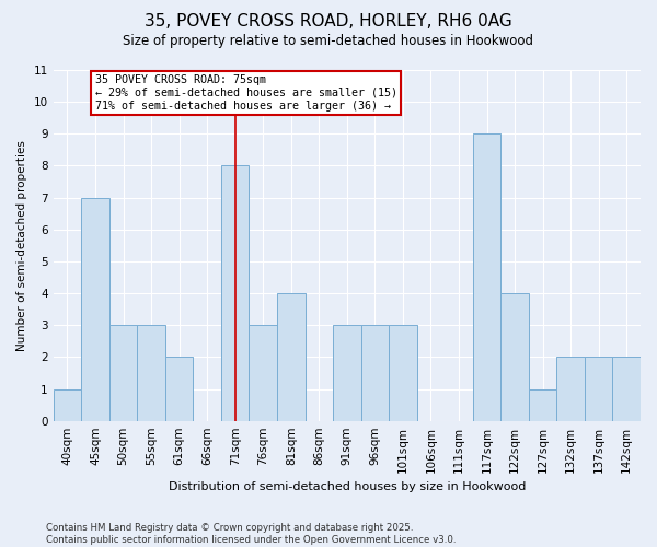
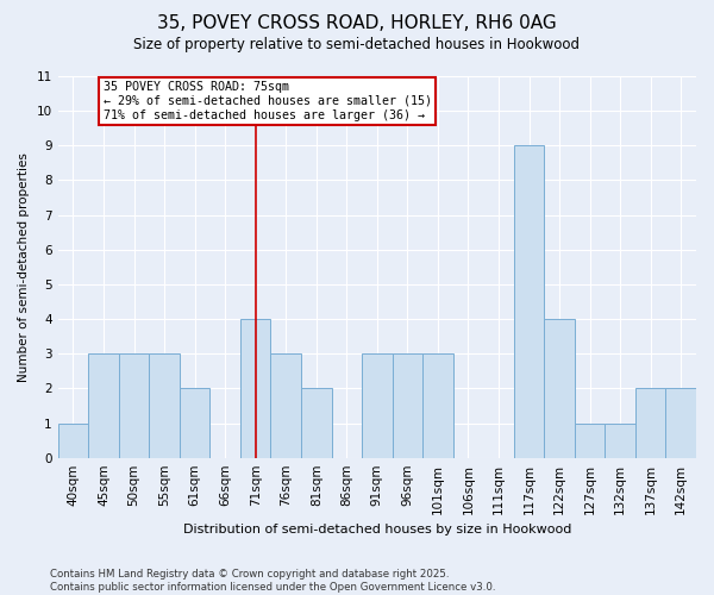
45sqm: 7 -> 3
71sqm: 8 -> 4
81sqm: 4 -> 2
132sqm: 2 -> 1
